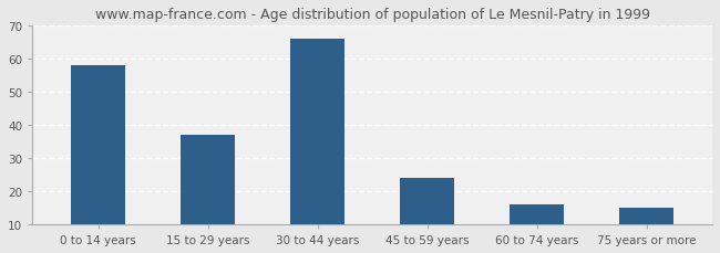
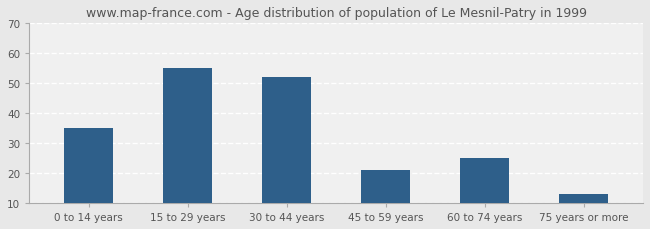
0 to 14 years: 58 -> 35
15 to 29 years: 37 -> 55
30 to 44 years: 66 -> 52
45 to 59 years: 24 -> 21
60 to 74 years: 16 -> 25
75 years or more: 15 -> 13
